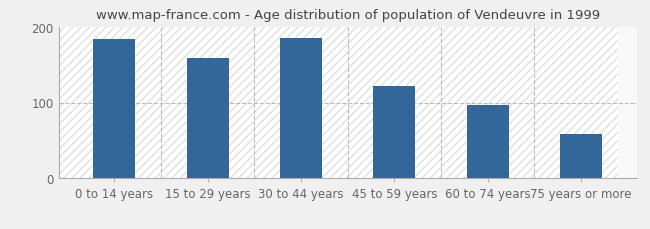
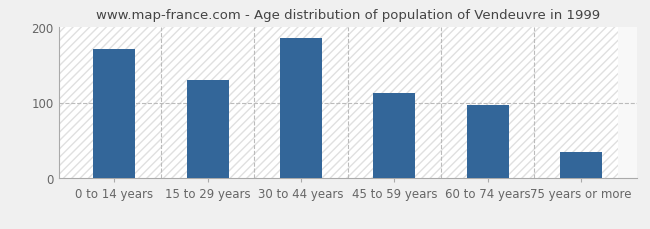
0 to 14 years: 184 -> 170
15 to 29 years: 158 -> 130
45 to 59 years: 122 -> 113
75 years or more: 58 -> 35
